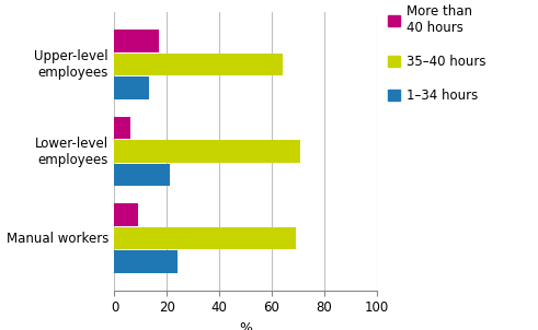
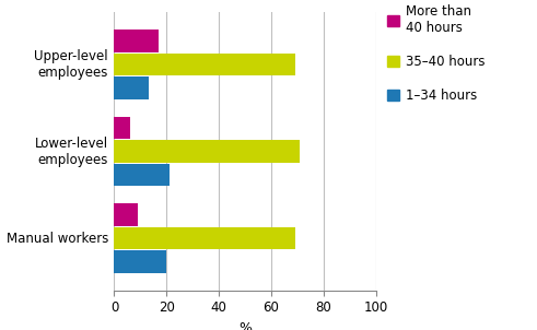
35–40 hours/Upper-level employees: 64 -> 69
1–34 hours/Manual workers: 24 -> 20
